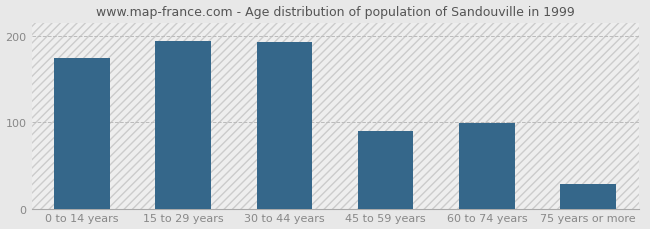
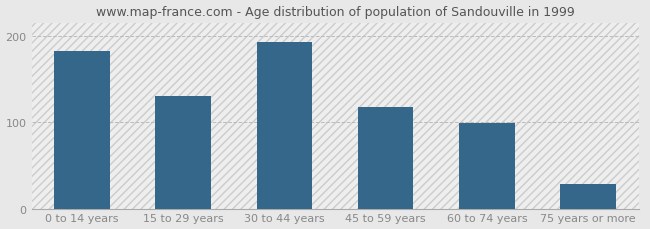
0 to 14 years: 174 -> 183
15 to 29 years: 194 -> 130
45 to 59 years: 90 -> 118
